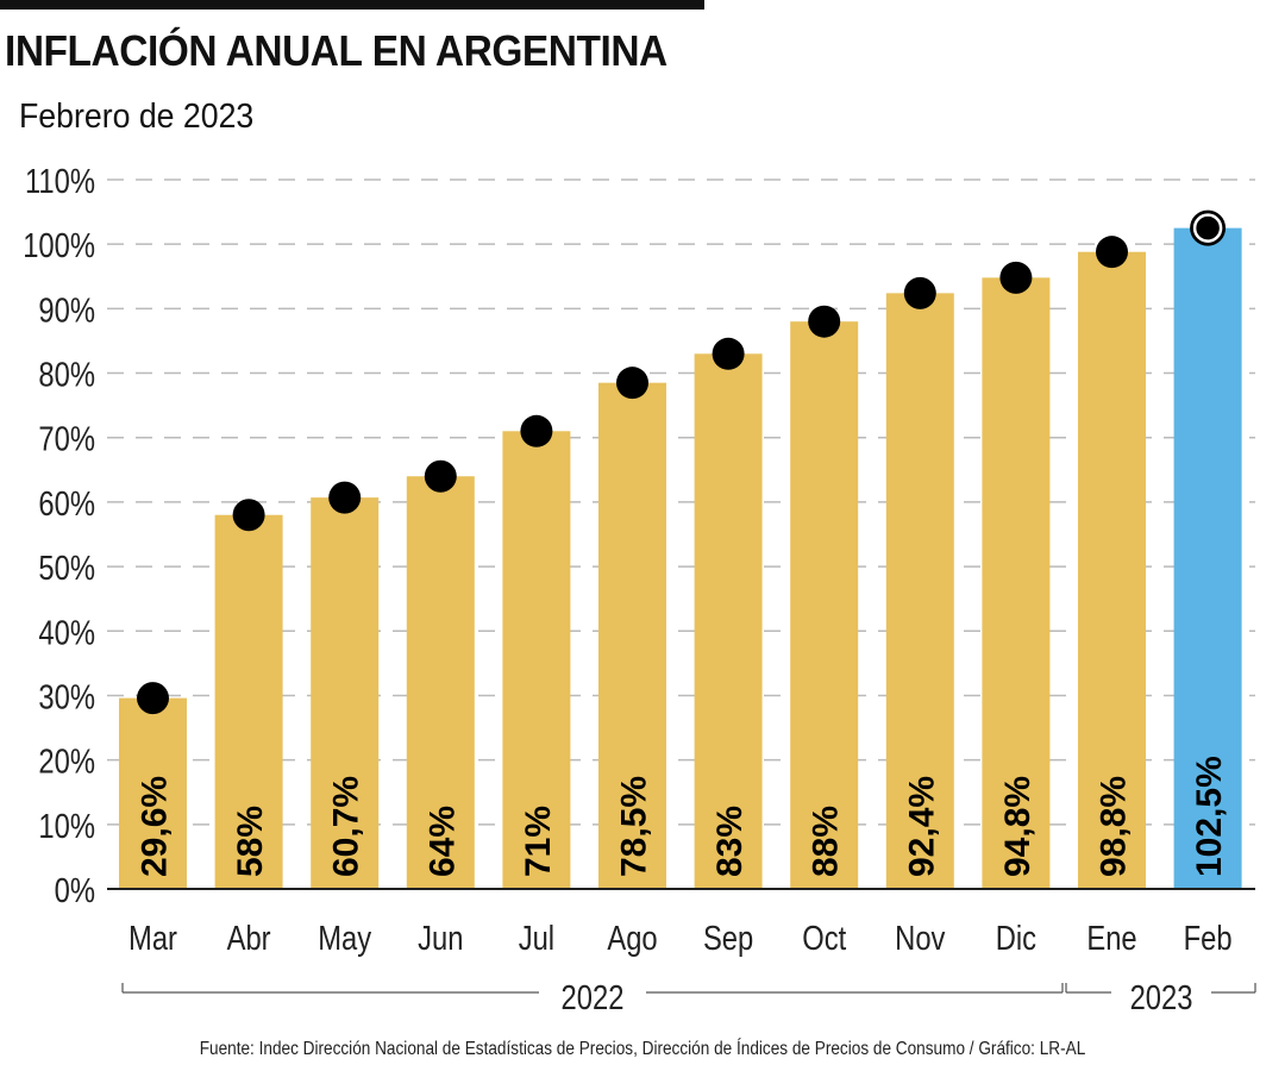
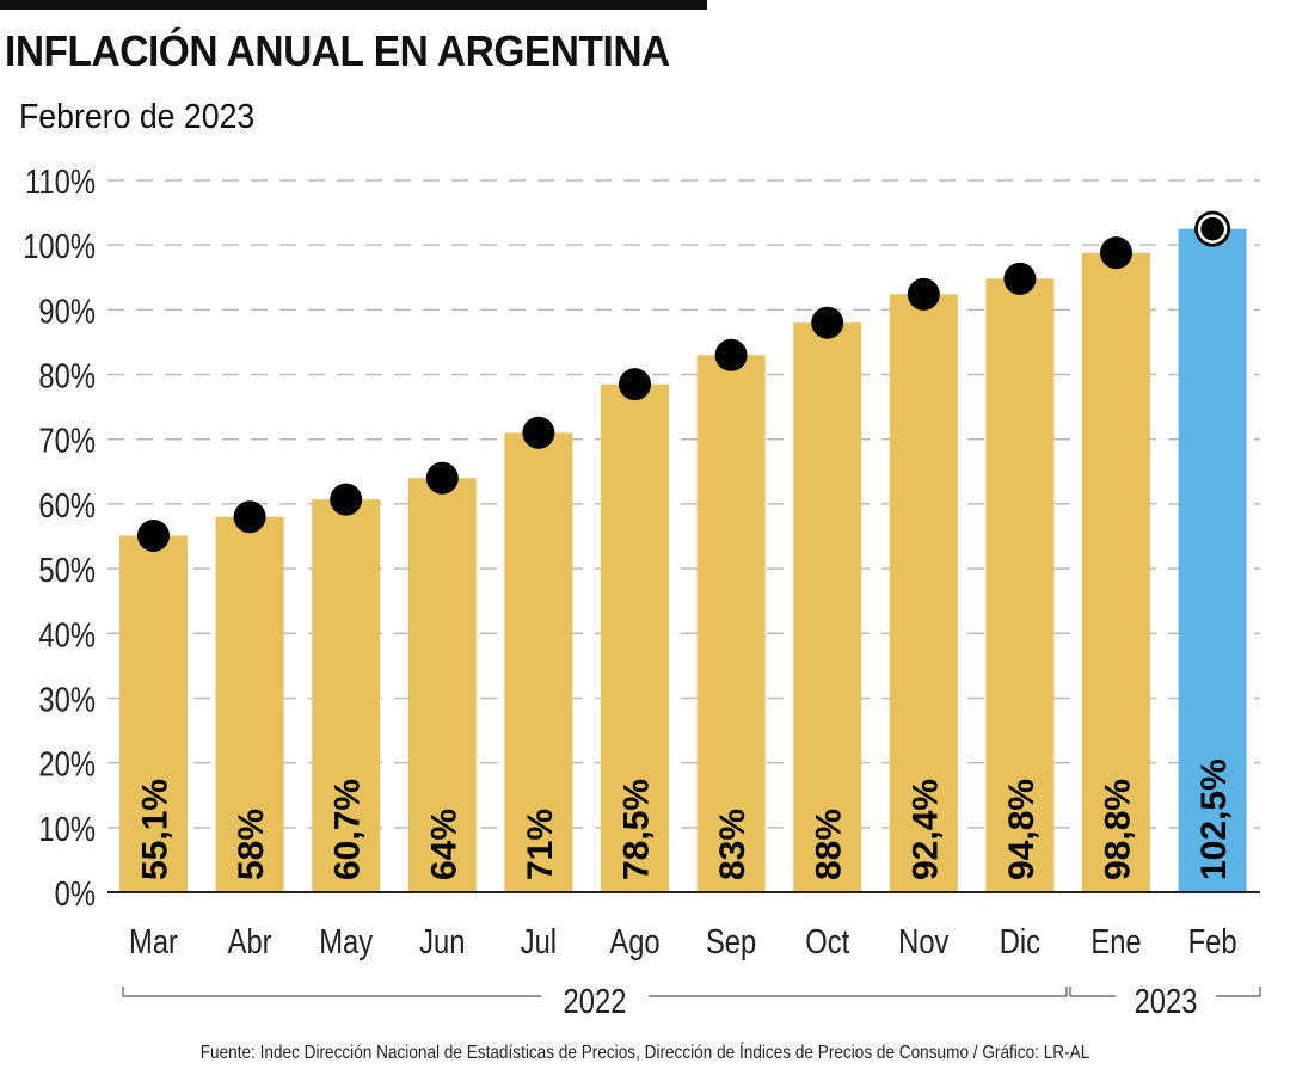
Mar: 29,6% -> 55,1%
